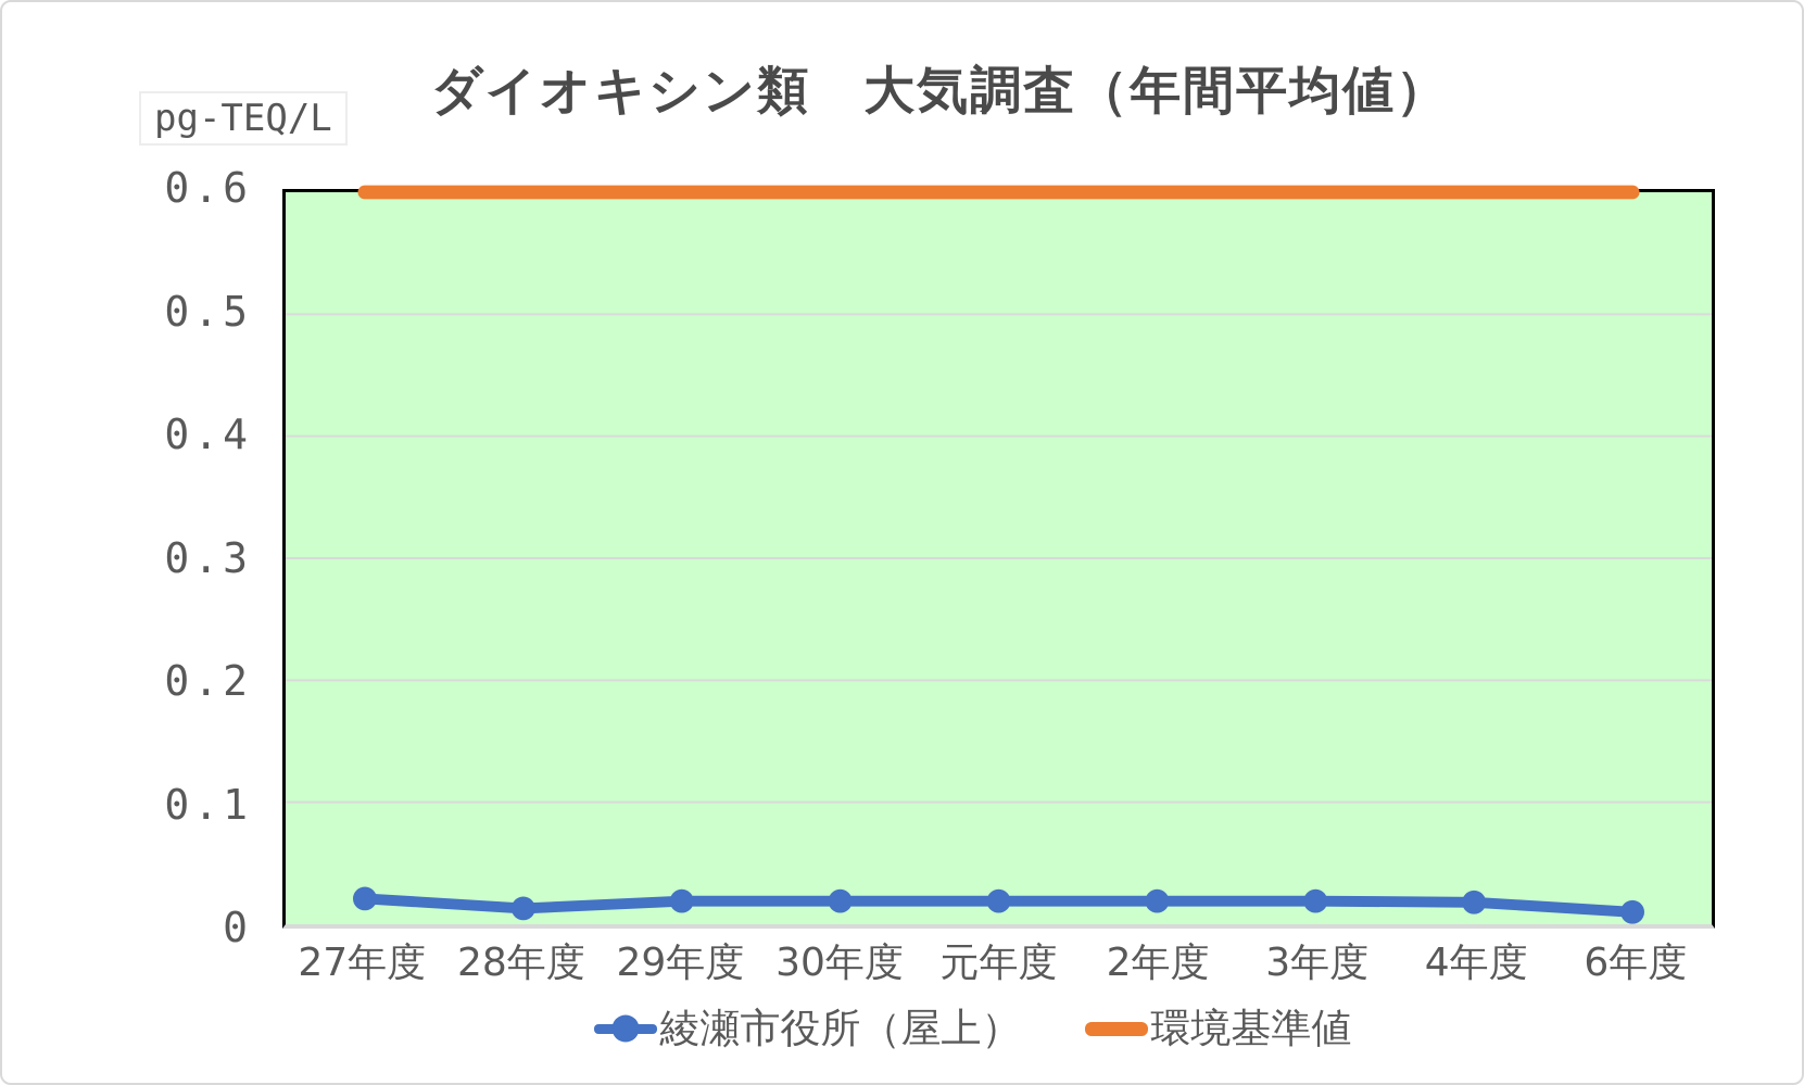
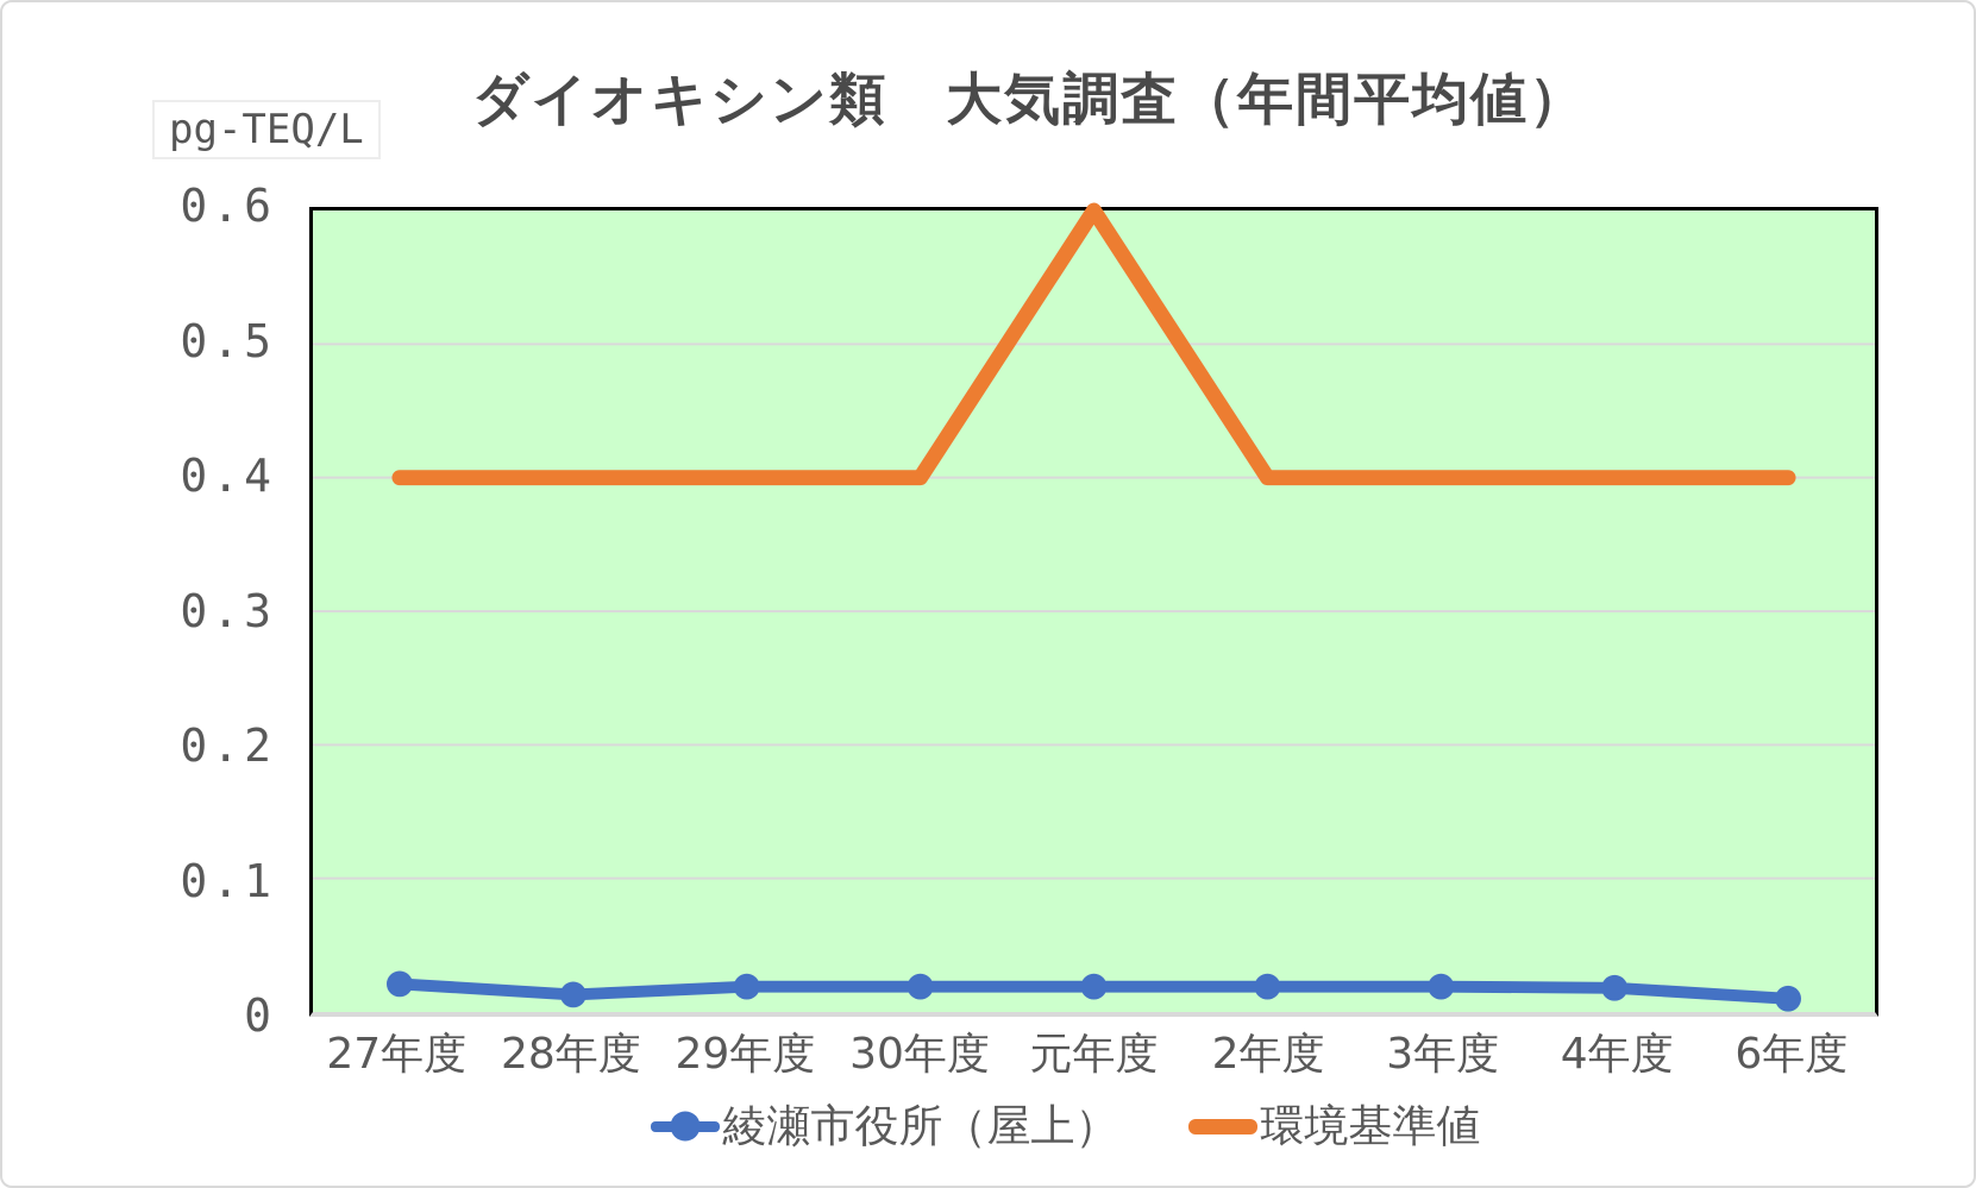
環境基準値/27年度: 0.6 -> 0.4
環境基準値/28年度: 0.6 -> 0.4
環境基準値/29年度: 0.6 -> 0.4
環境基準値/30年度: 0.6 -> 0.4
環境基準値/2年度: 0.6 -> 0.4
環境基準値/3年度: 0.6 -> 0.4
環境基準値/4年度: 0.6 -> 0.4
環境基準値/6年度: 0.6 -> 0.4
